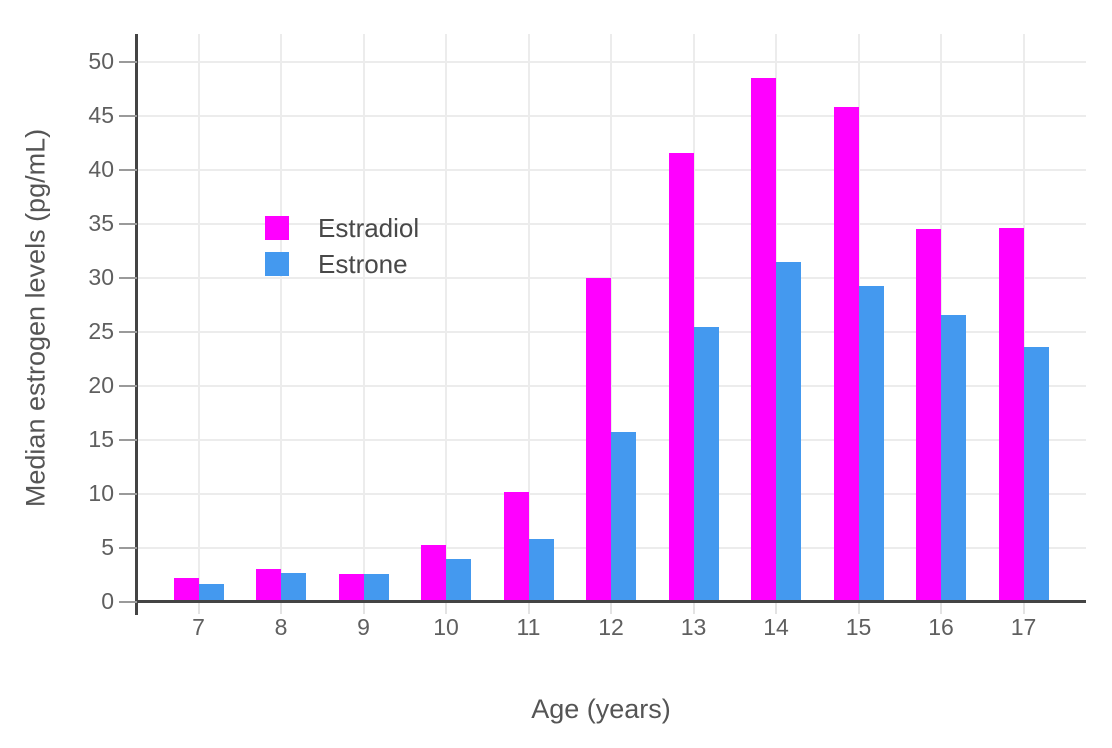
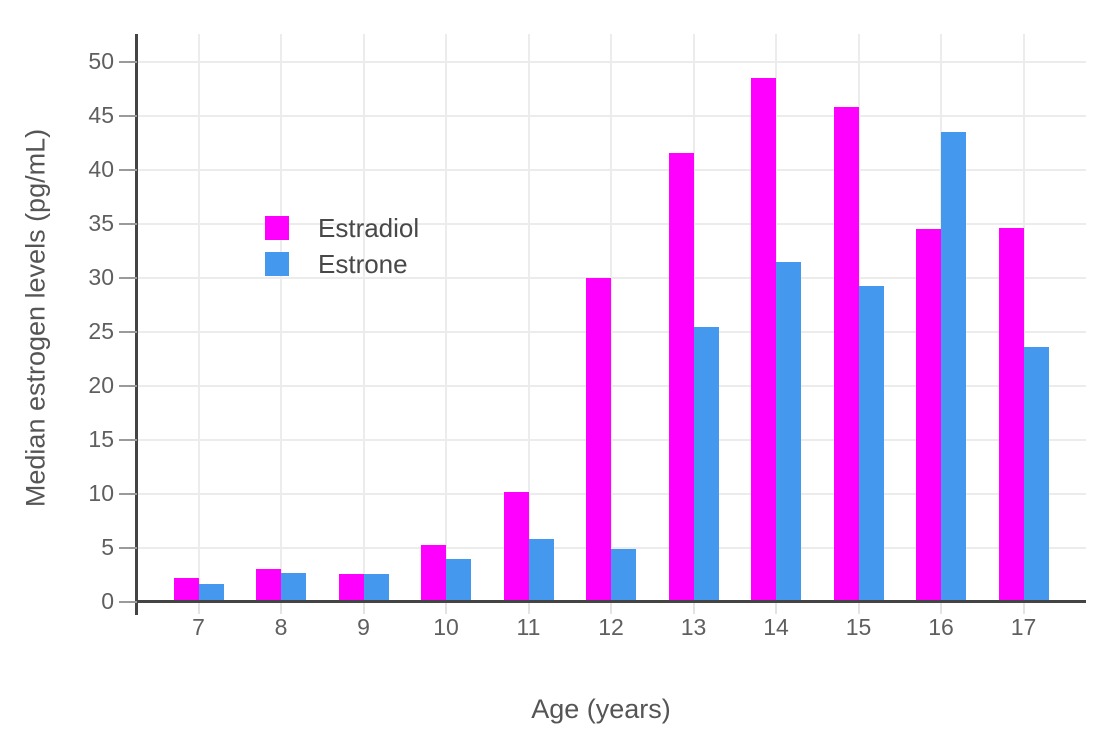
Estrone/12: 15.7 -> 4.9
Estrone/16: 26.6 -> 43.5
